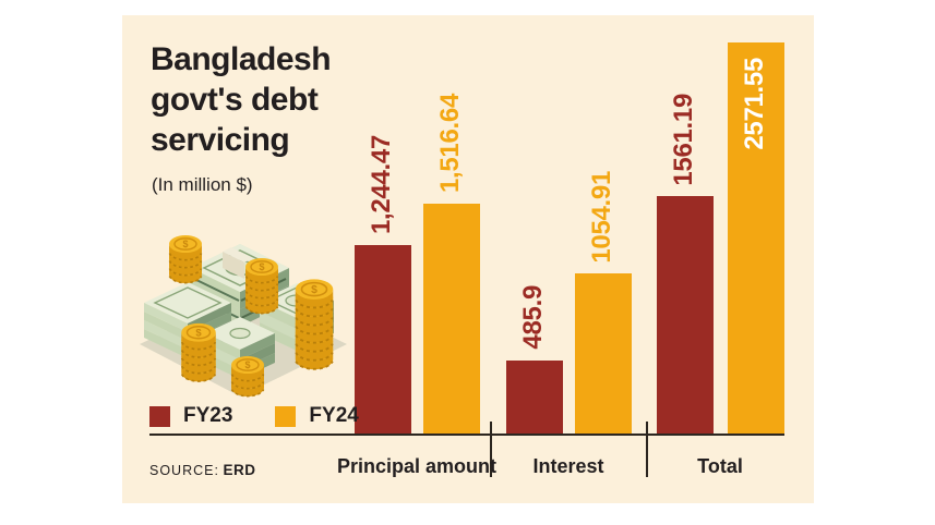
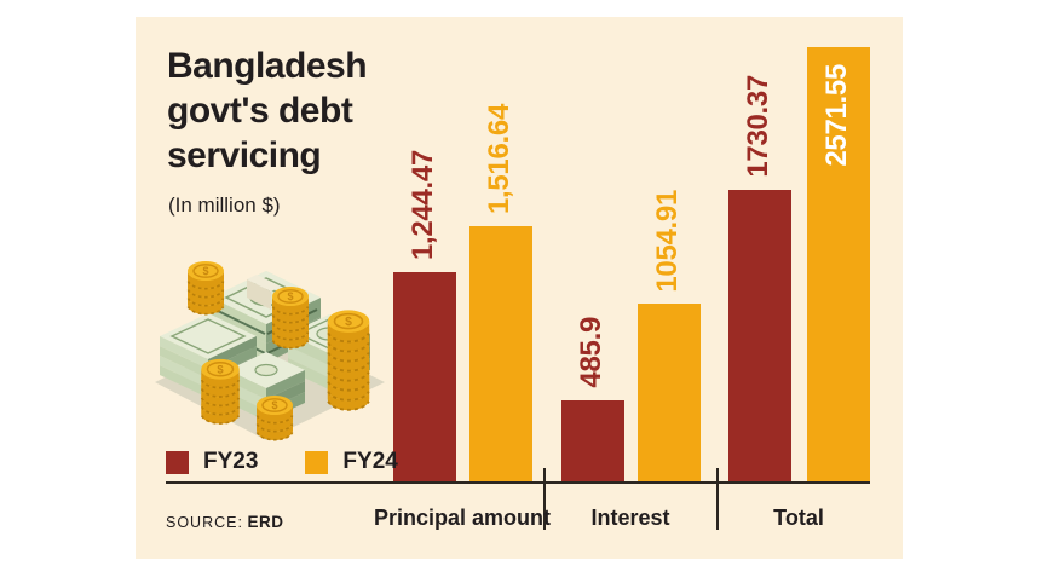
FY23/Total: 1561.19 -> 1730.37
